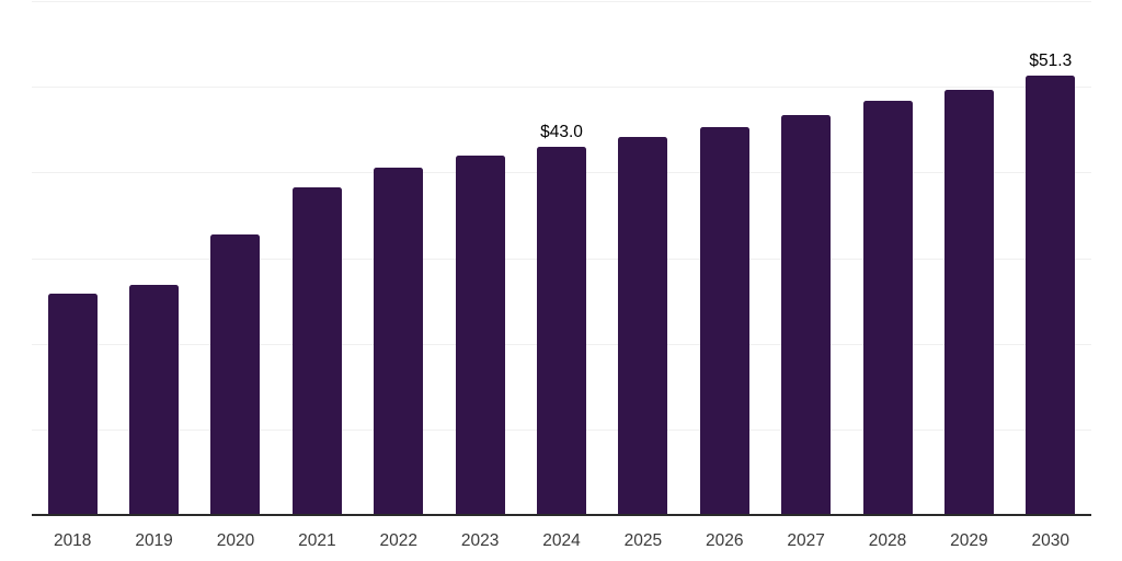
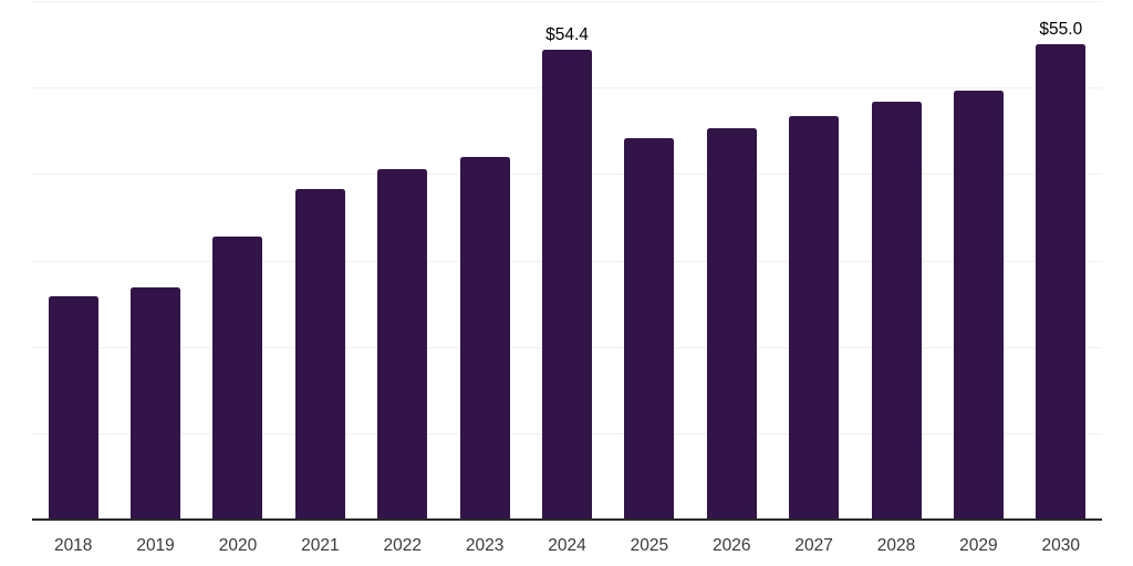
2024: $43.0 -> $54.4
2030: $51.3 -> $55.0
